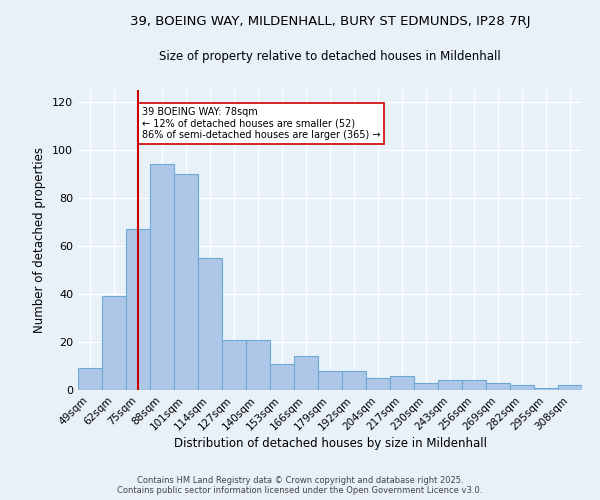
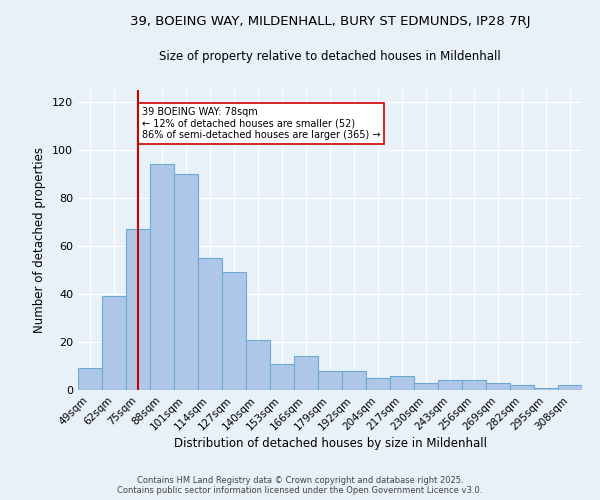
127sqm: 21 -> 49
